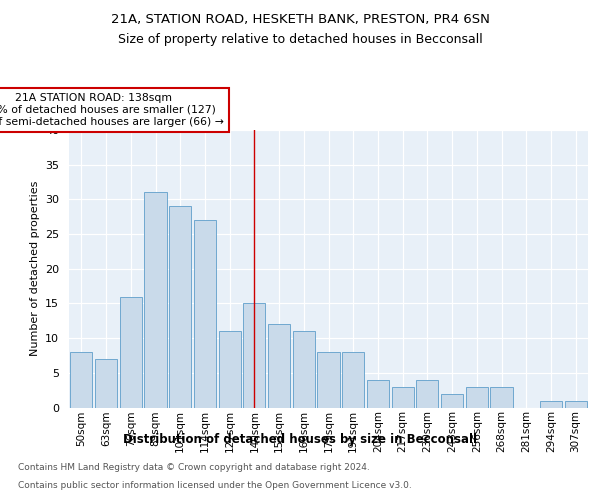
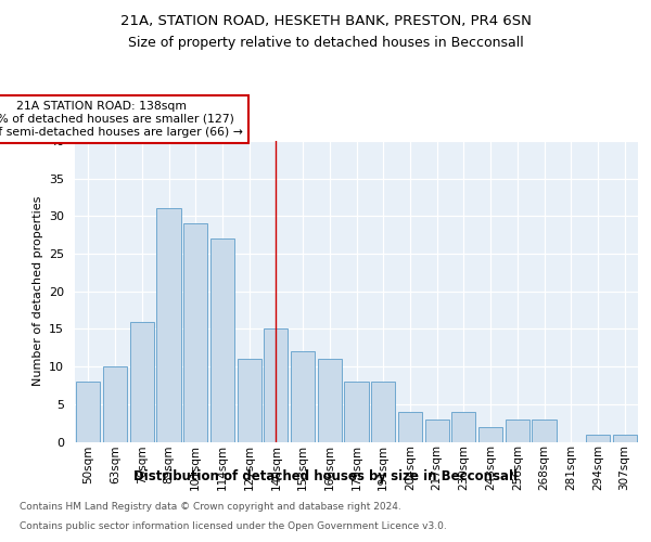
63sqm: 7 -> 10
